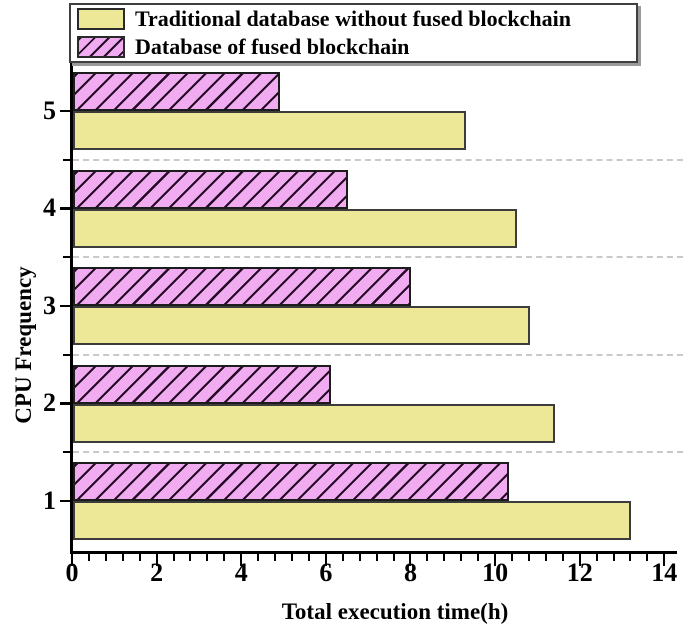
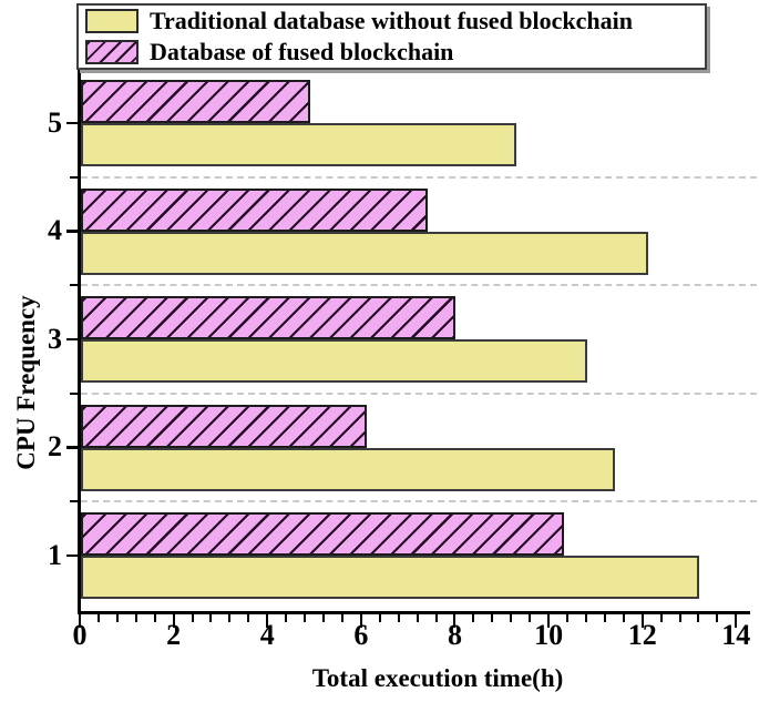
Traditional database without fused blockchain/4: 10.5 -> 12.1
Database of fused blockchain/4: 6.5 -> 7.4
